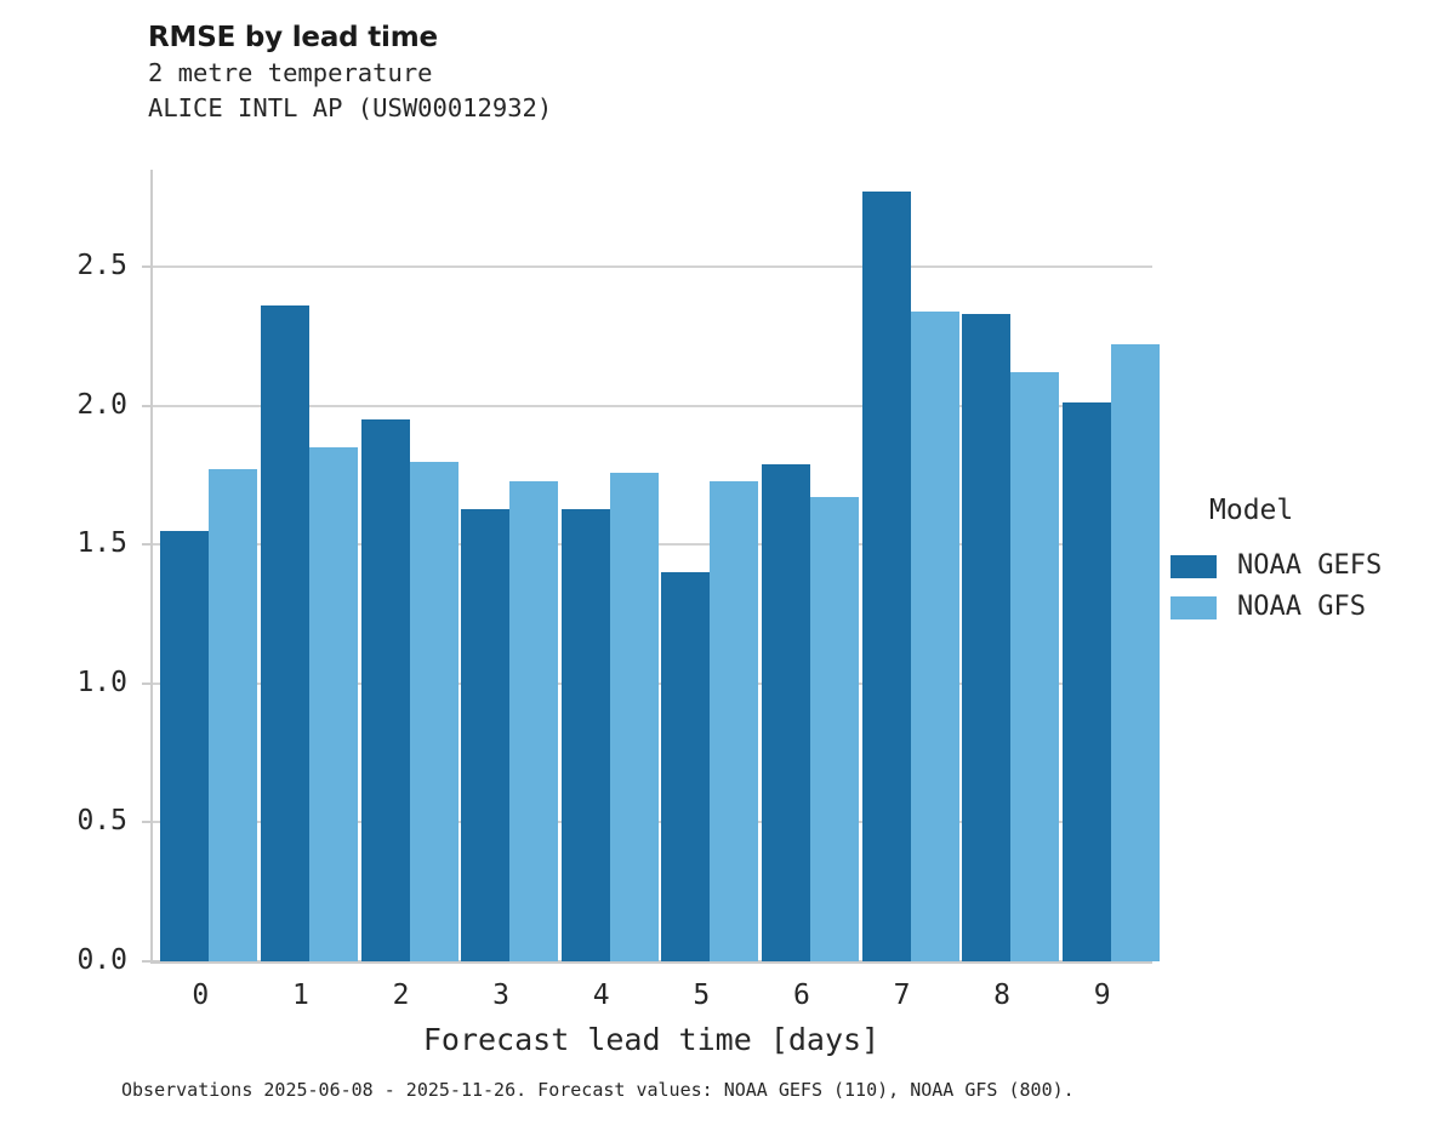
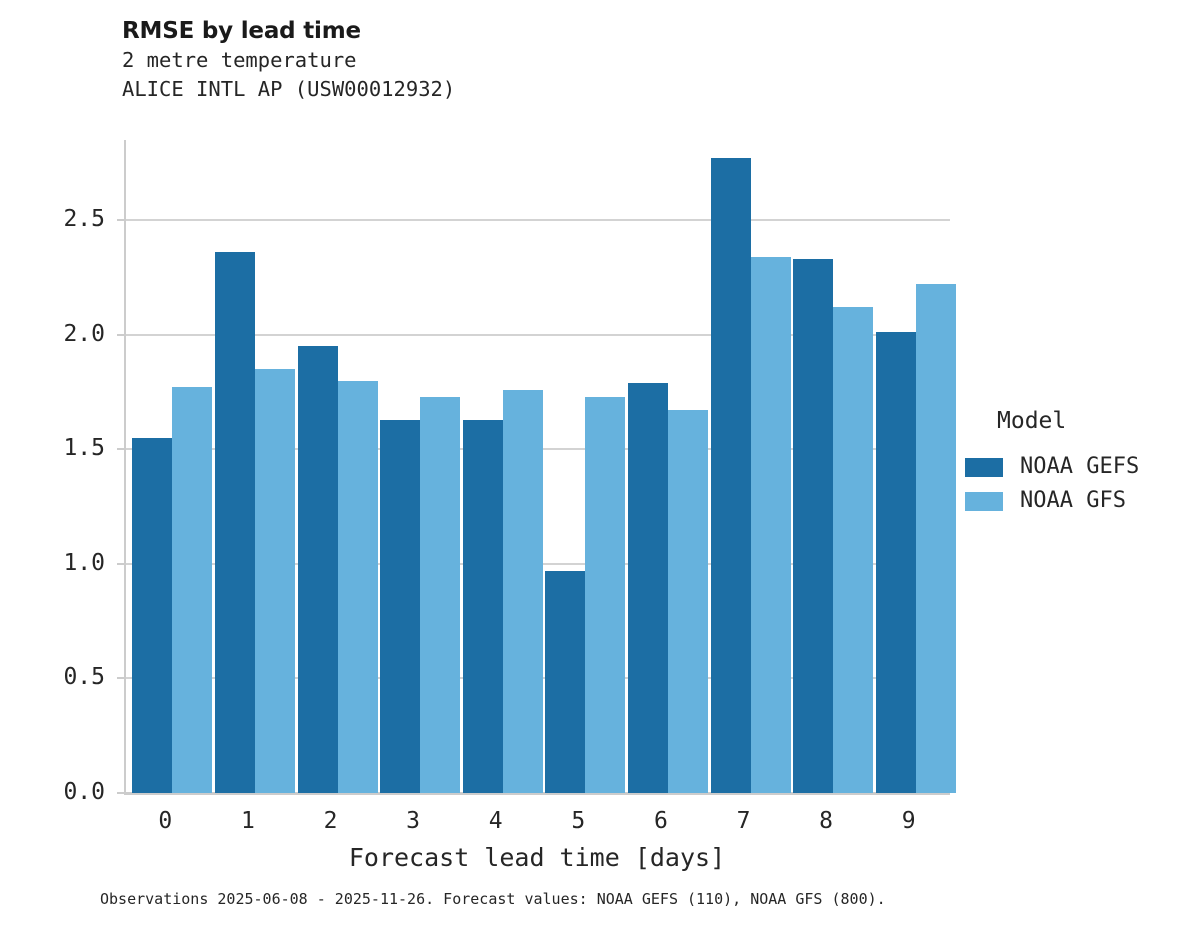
NOAA GEFS/5: 1.40 -> 0.97
